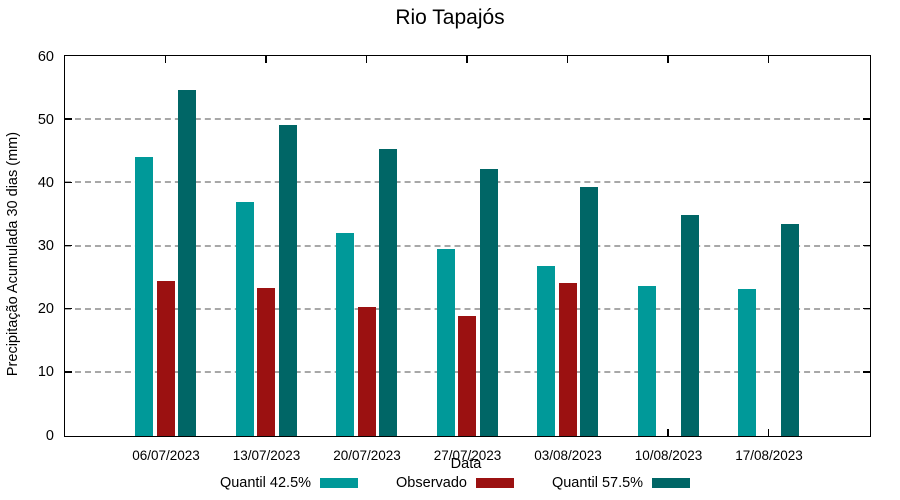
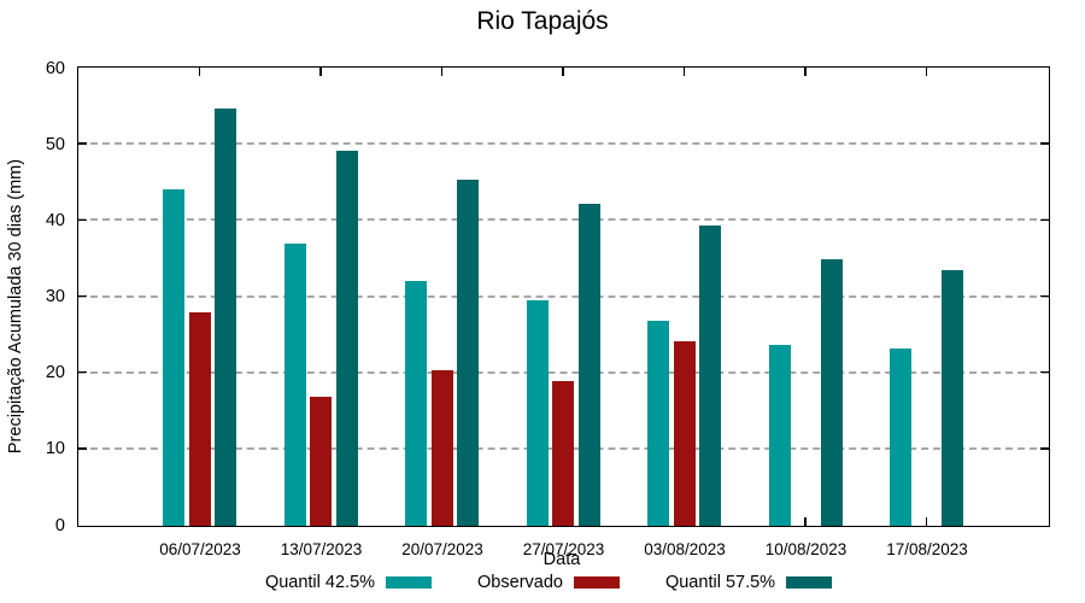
Observado/06/07/2023: 24 -> 28
Observado/13/07/2023: 24 -> 17
